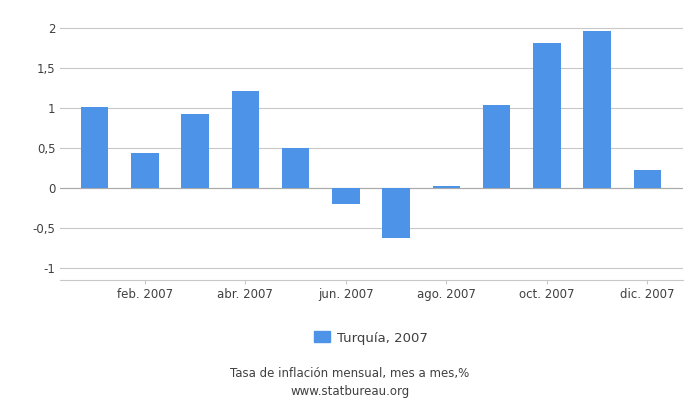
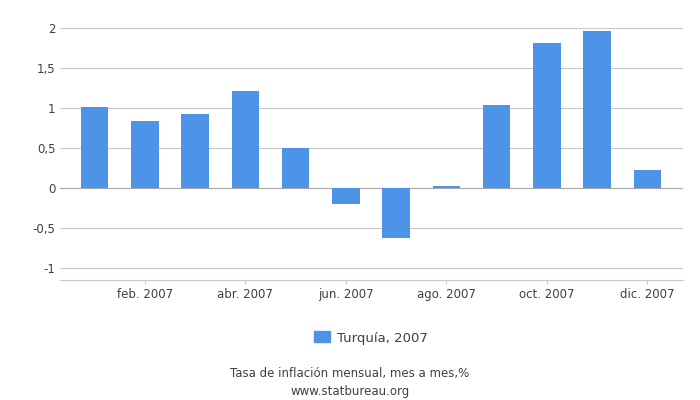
feb. 2007: 0,44 -> 0,84
